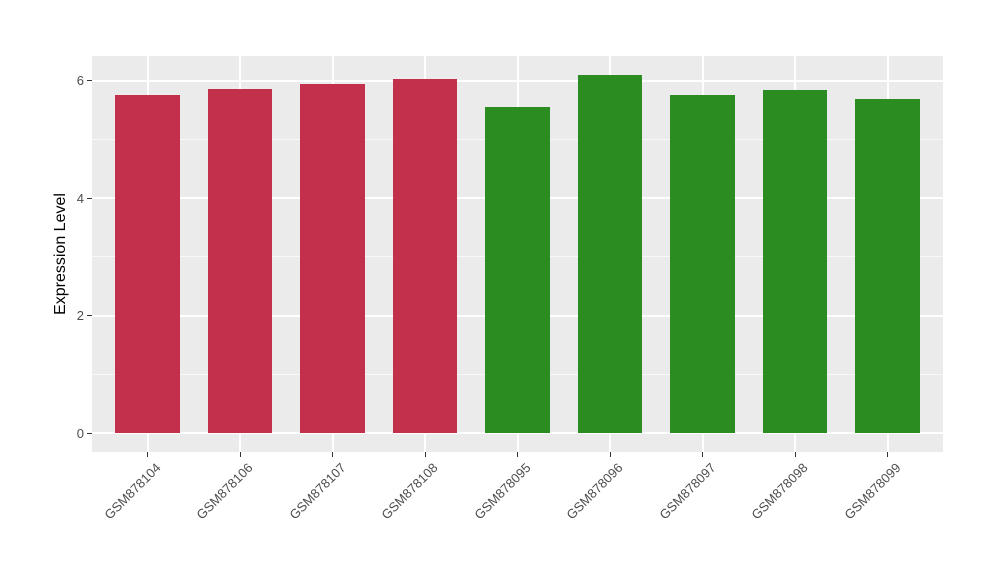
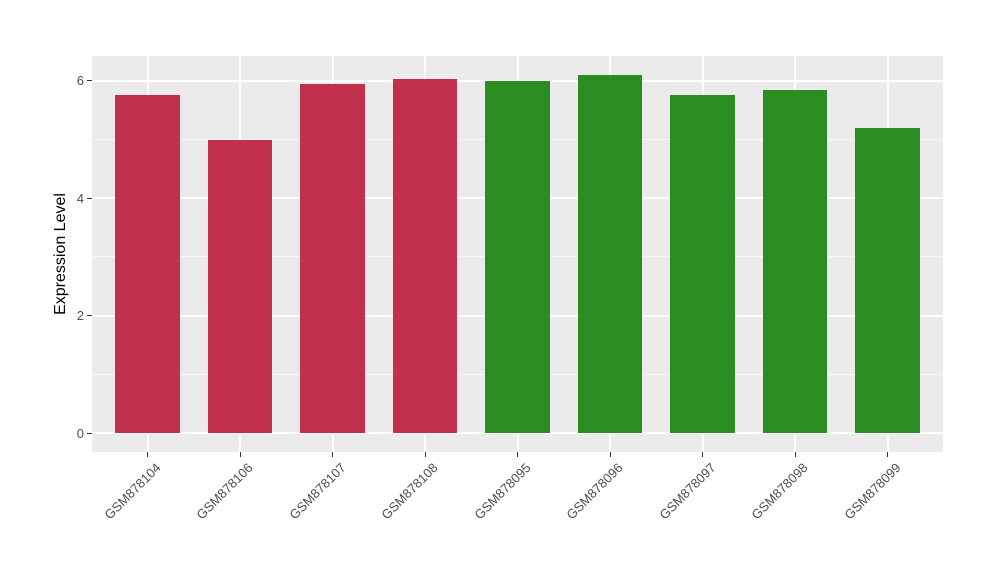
GSM878106: 5.9 -> 5.0
GSM878095: 5.5 -> 6.0
GSM878099: 5.7 -> 5.2
